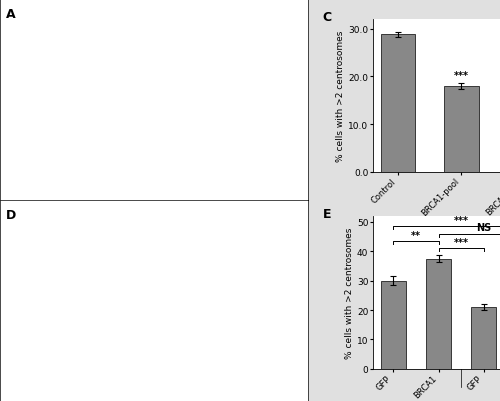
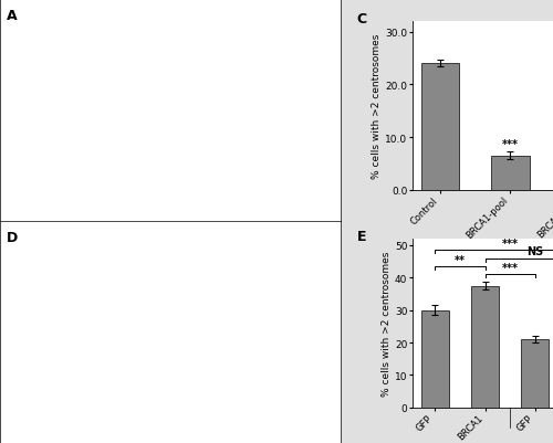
Control: 28.8 -> 24.0
BRCA1-pool: 18.0 -> 6.5
